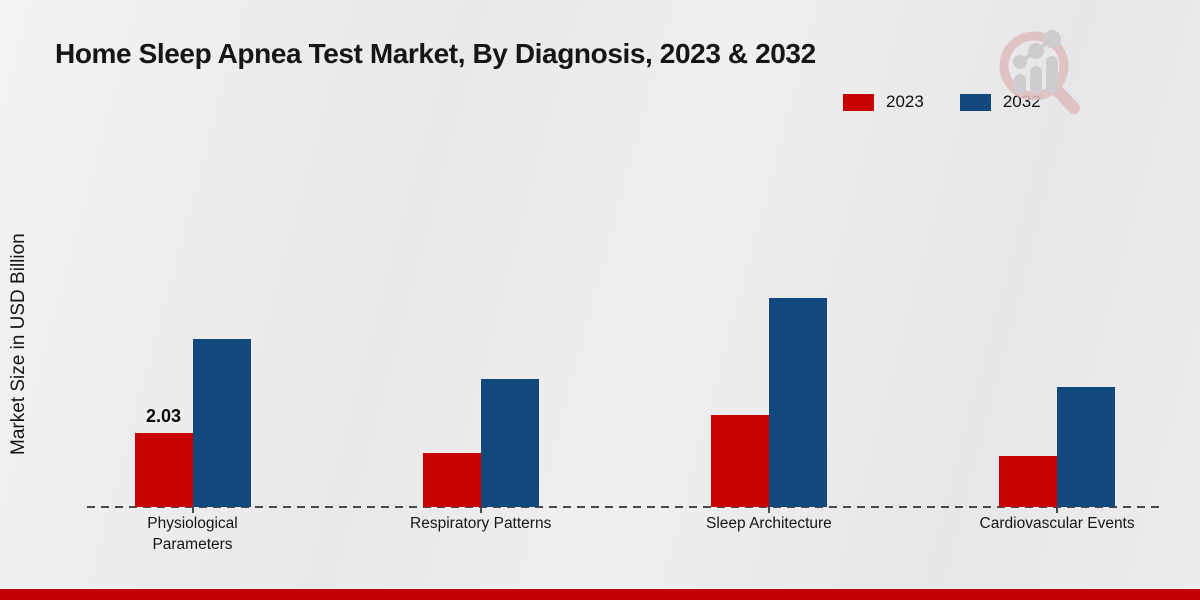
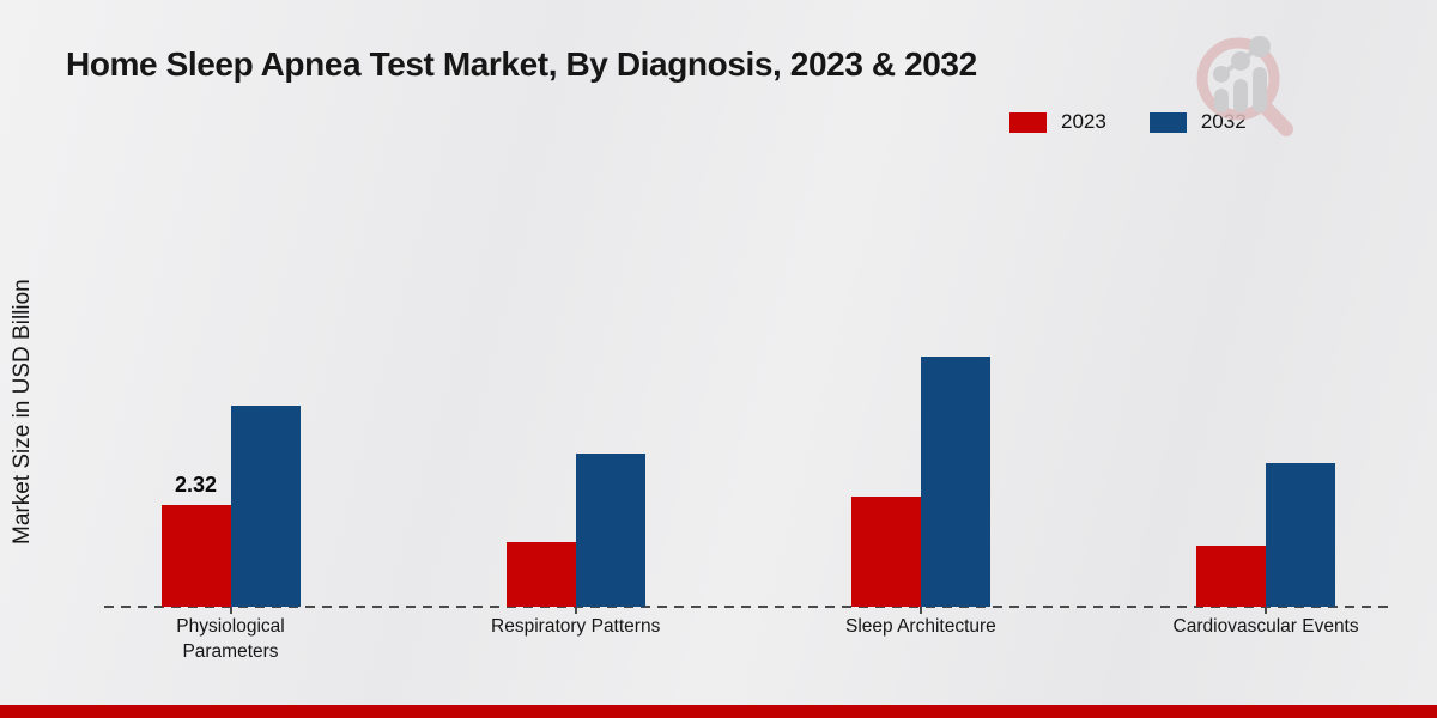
2023/Physiological Parameters: 2.03 -> 2.32
